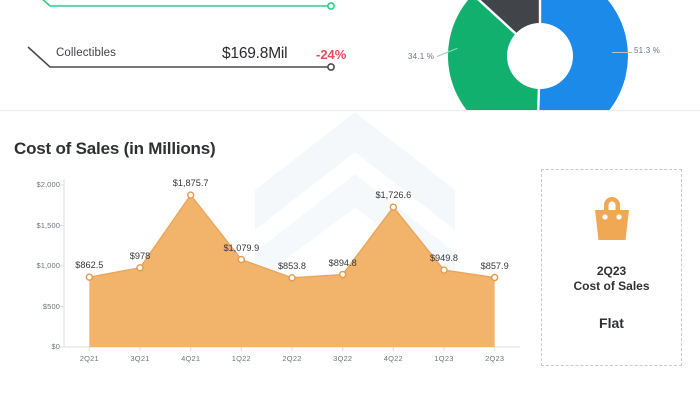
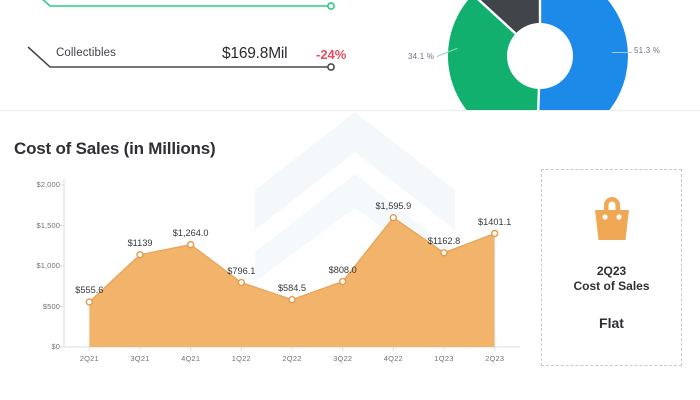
2Q21: $862.5 -> $555.6
3Q21: $978 -> $1139
4Q21: $1,875.7 -> $1,264.0
1Q22: $1,079.9 -> $796.1
2Q22: $853.8 -> $584.5
3Q22: $894.8 -> $808.0
4Q22: $1,726.6 -> $1,595.9
1Q23: $949.8 -> $1162.8
2Q23: $857.9 -> $1401.1
